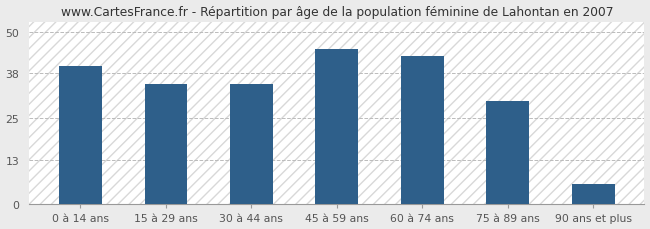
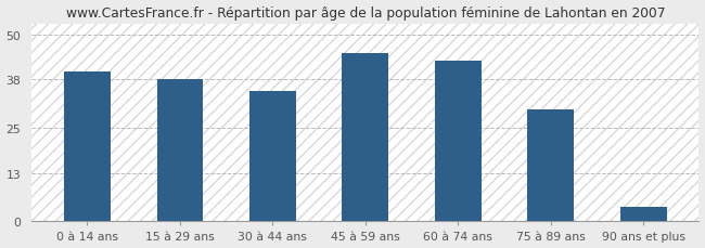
15 à 29 ans: 35 -> 38
90 ans et plus: 6 -> 4
